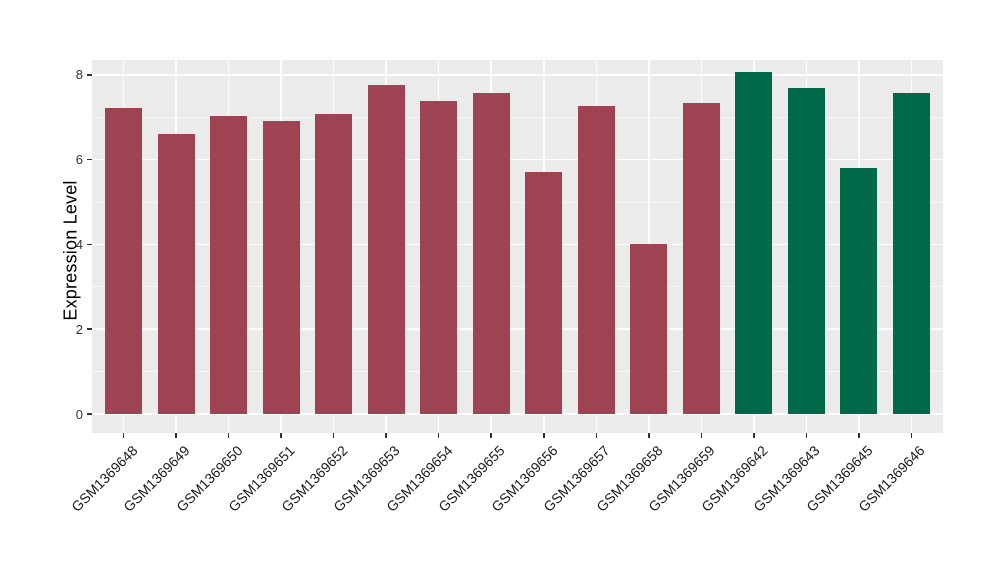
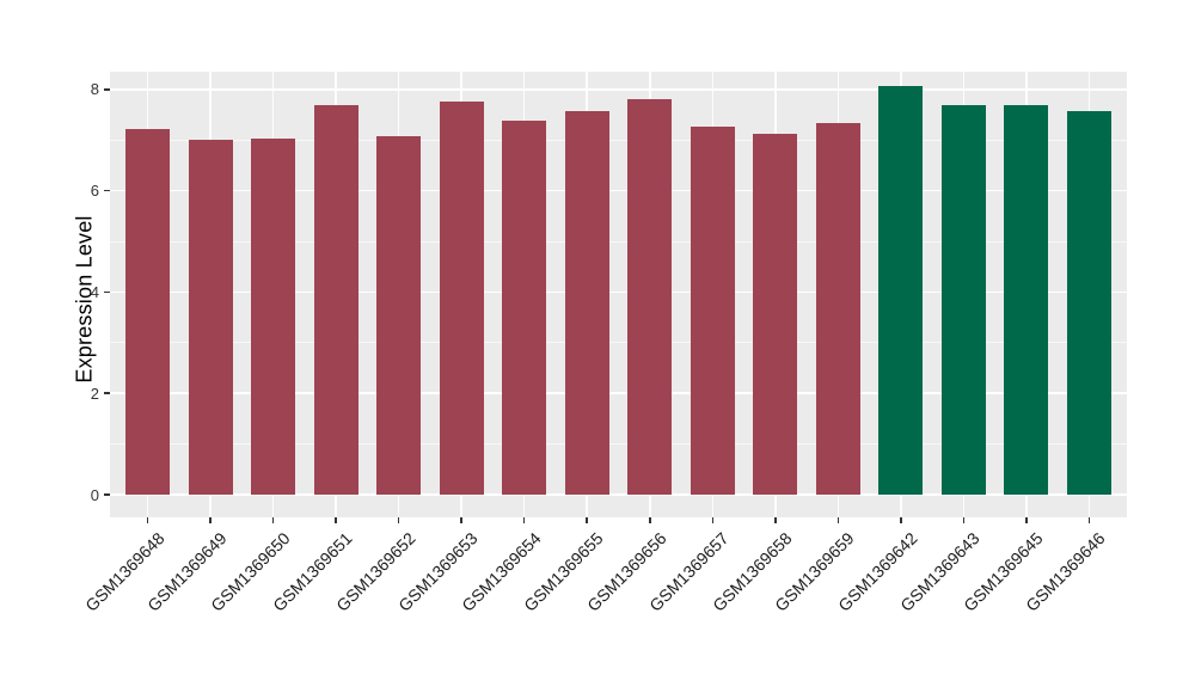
GSM1369649: 6.6 -> 7.0
GSM1369651: 6.9 -> 7.7
GSM1369656: 5.7 -> 7.8
GSM1369658: 4.0 -> 7.1
GSM1369645: 5.8 -> 7.7
